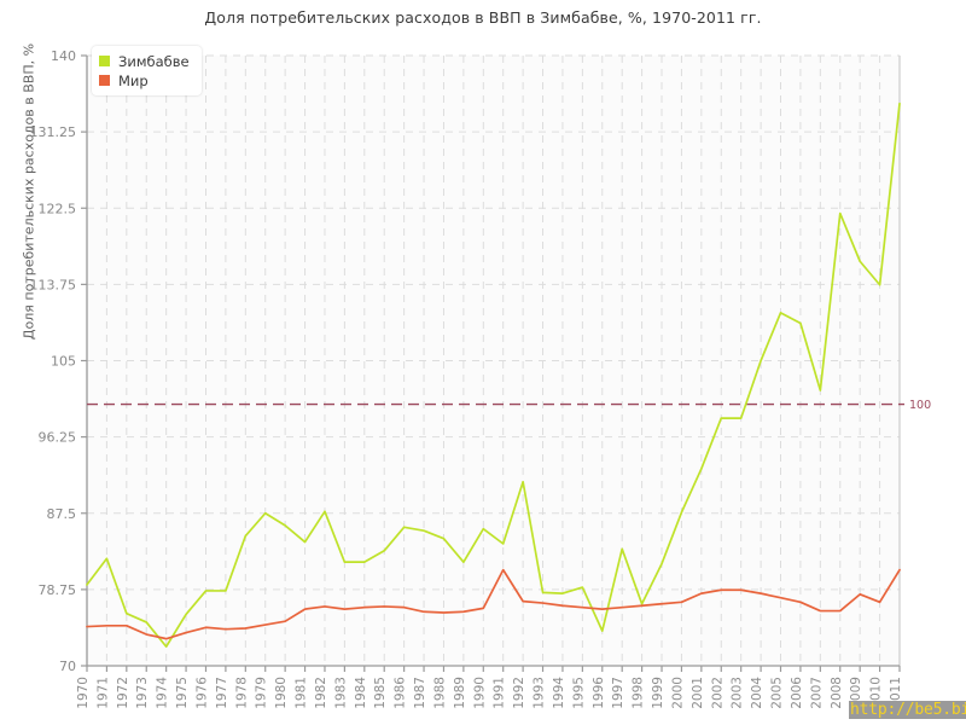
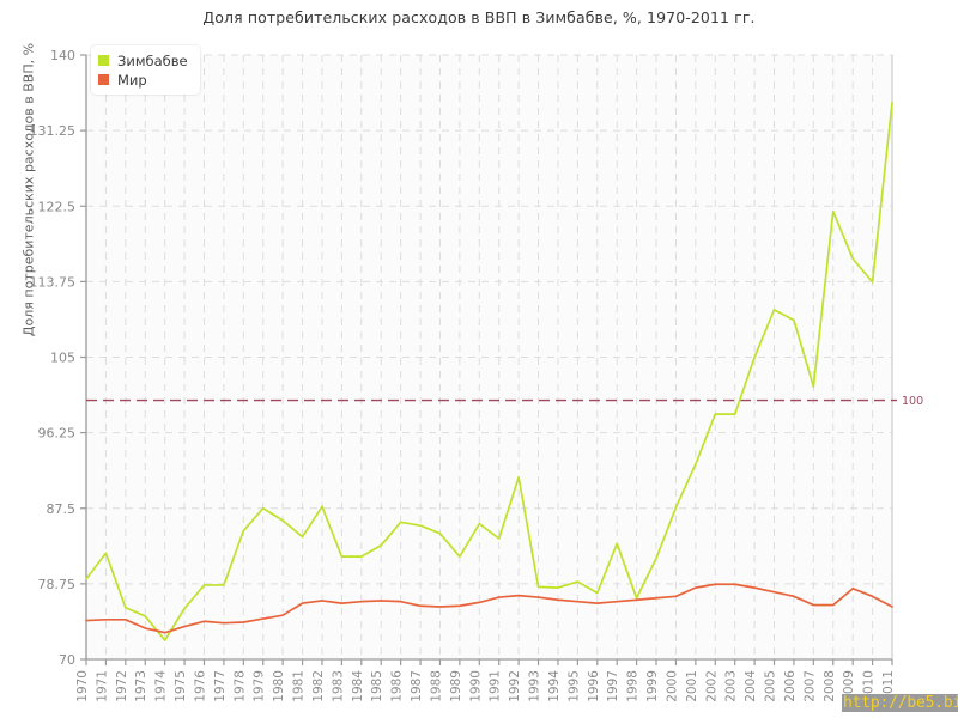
Мир/1991: 81 -> 77
Зимбабве/1996: 74 -> 78
Мир/2011: 81 -> 76
